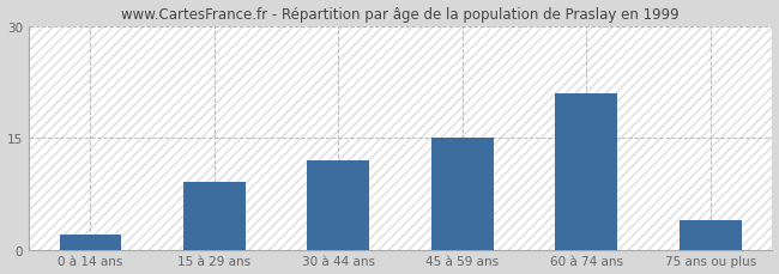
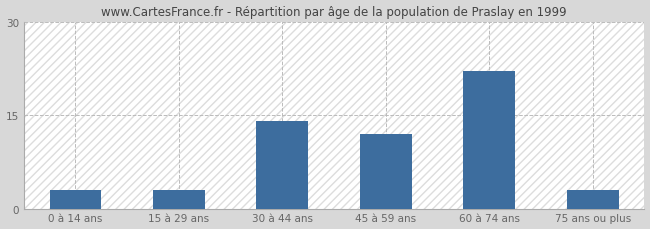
0 à 14 ans: 2 -> 3
15 à 29 ans: 9 -> 3
30 à 44 ans: 12 -> 14
45 à 59 ans: 15 -> 12
60 à 74 ans: 21 -> 22
75 ans ou plus: 4 -> 3
